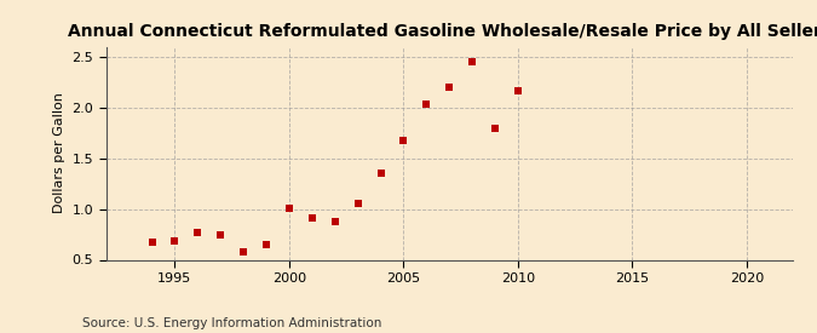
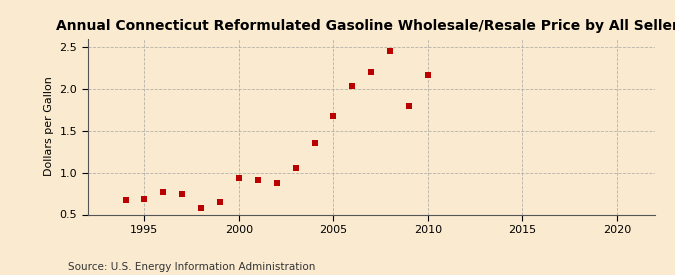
2000: 1.01 -> 0.94
